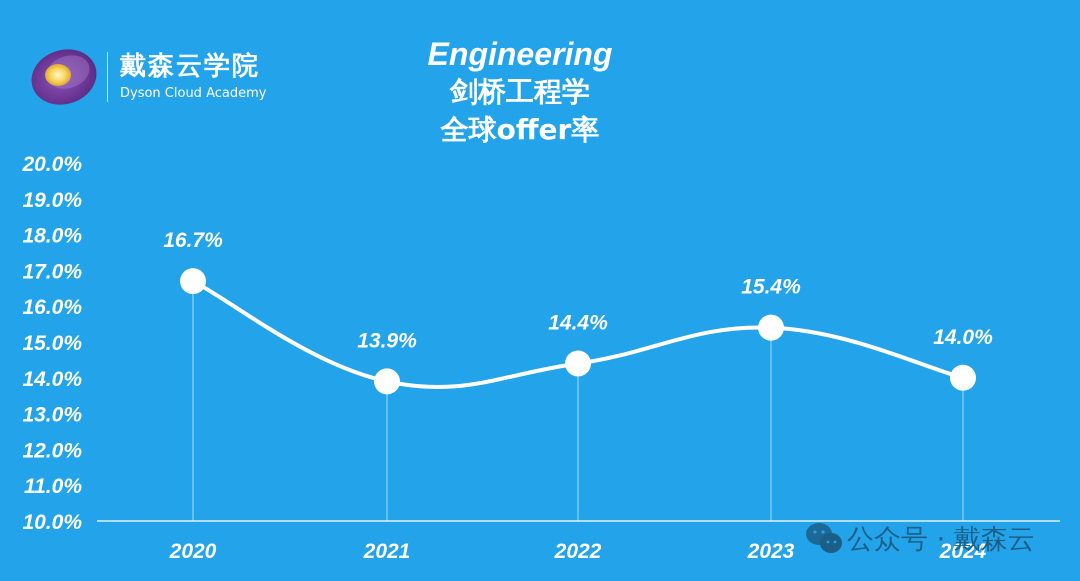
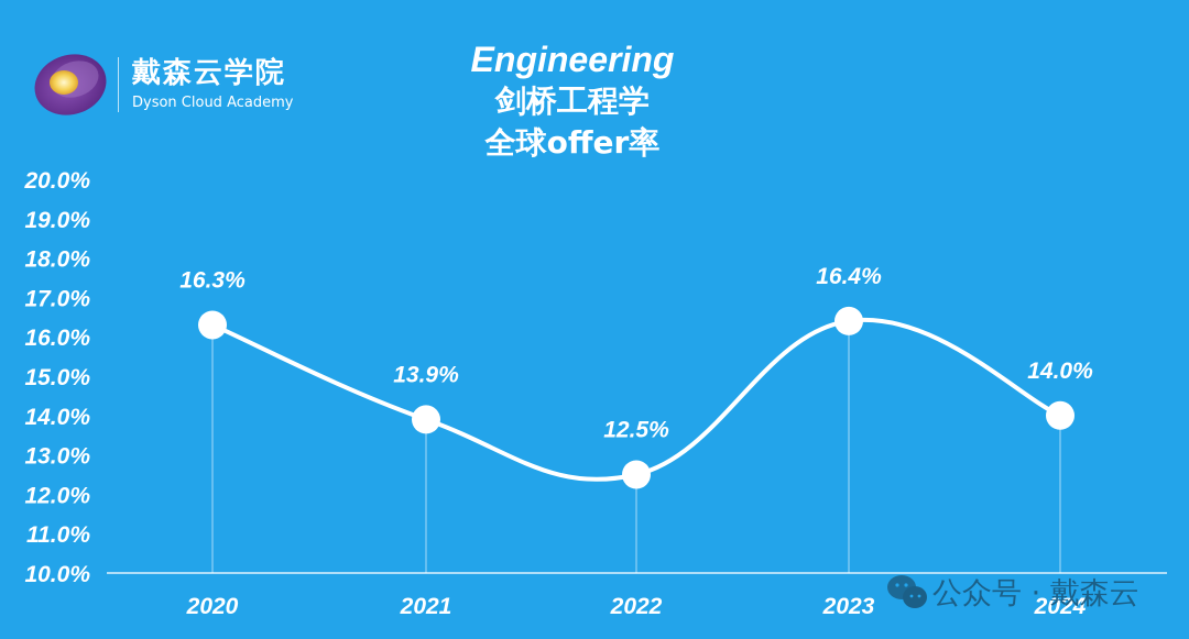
2020: 16.7% -> 16.3%
2022: 14.4% -> 12.5%
2023: 15.4% -> 16.4%
